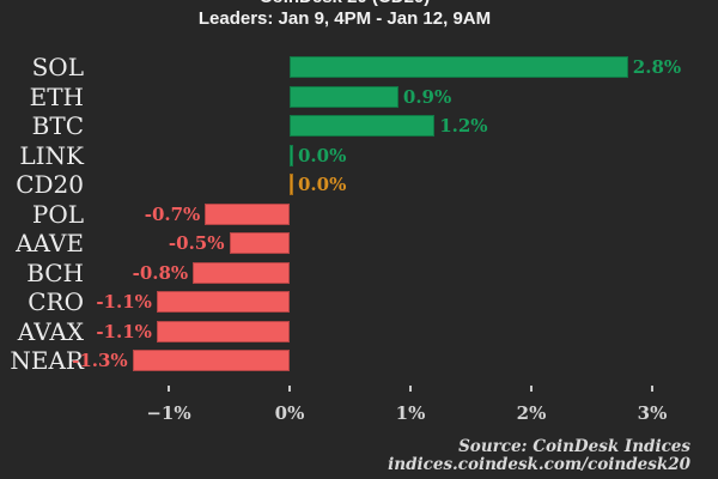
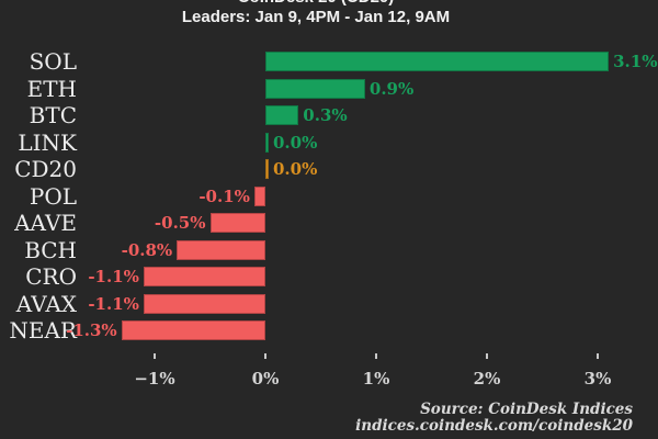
SOL: 2.8% -> 3.1%
BTC: 1.2% -> 0.3%
POL: -0.7% -> -0.1%
